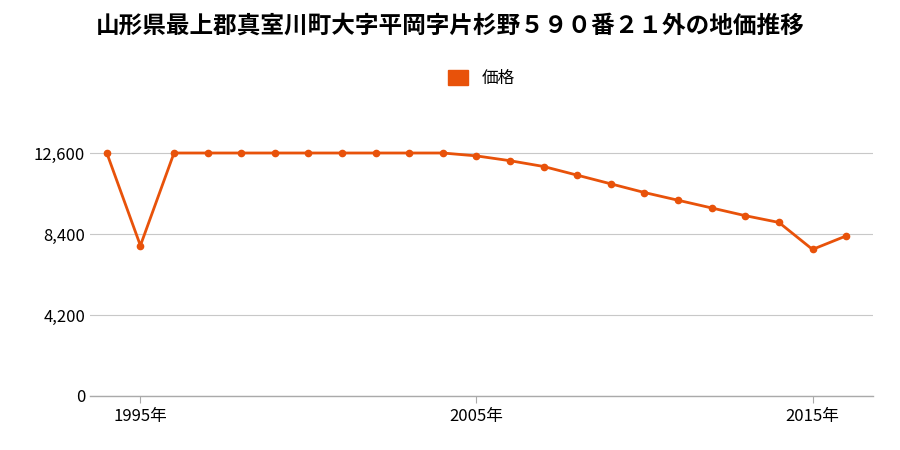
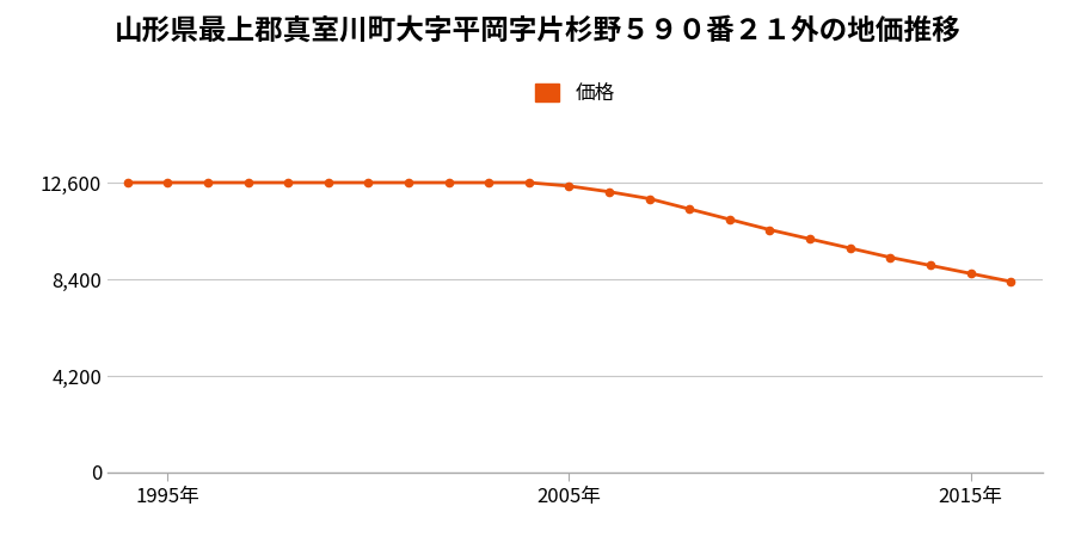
1995年: 7,800 -> 12,600
2015年: 7,600 -> 8,600
